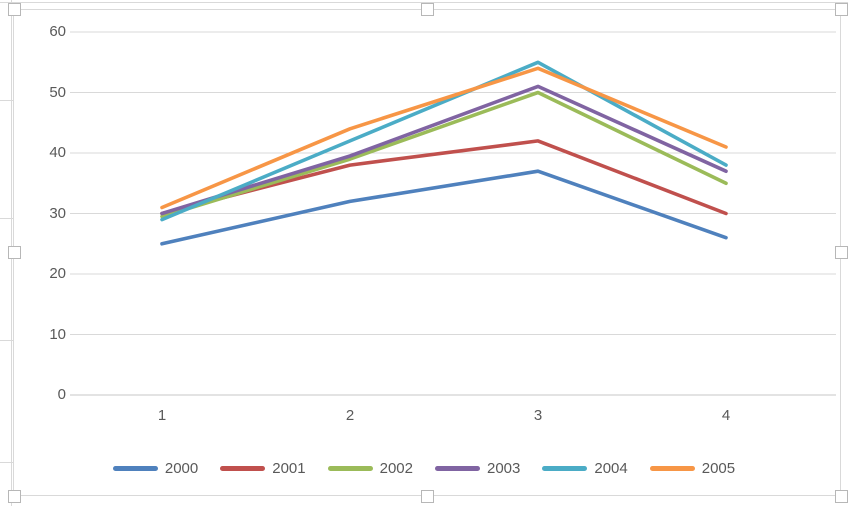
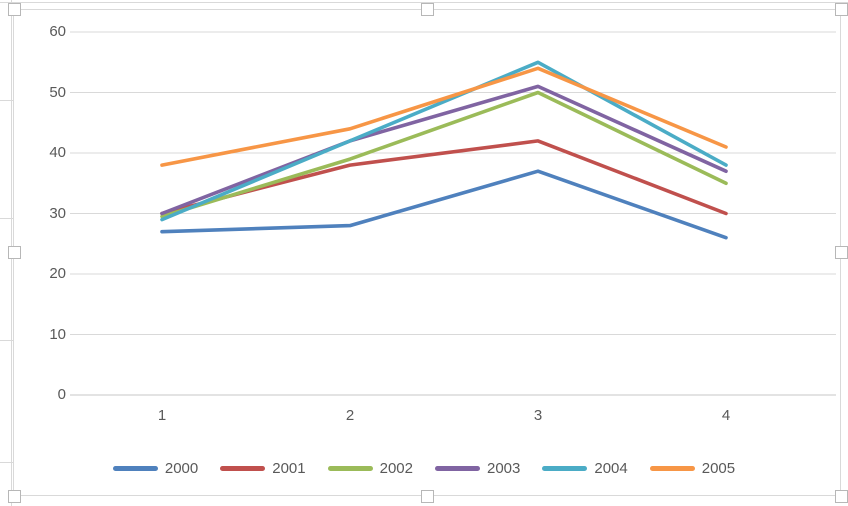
2000/1: 25 -> 27
2005/1: 31 -> 38
2000/2: 32 -> 28
2003/2: 40 -> 42
